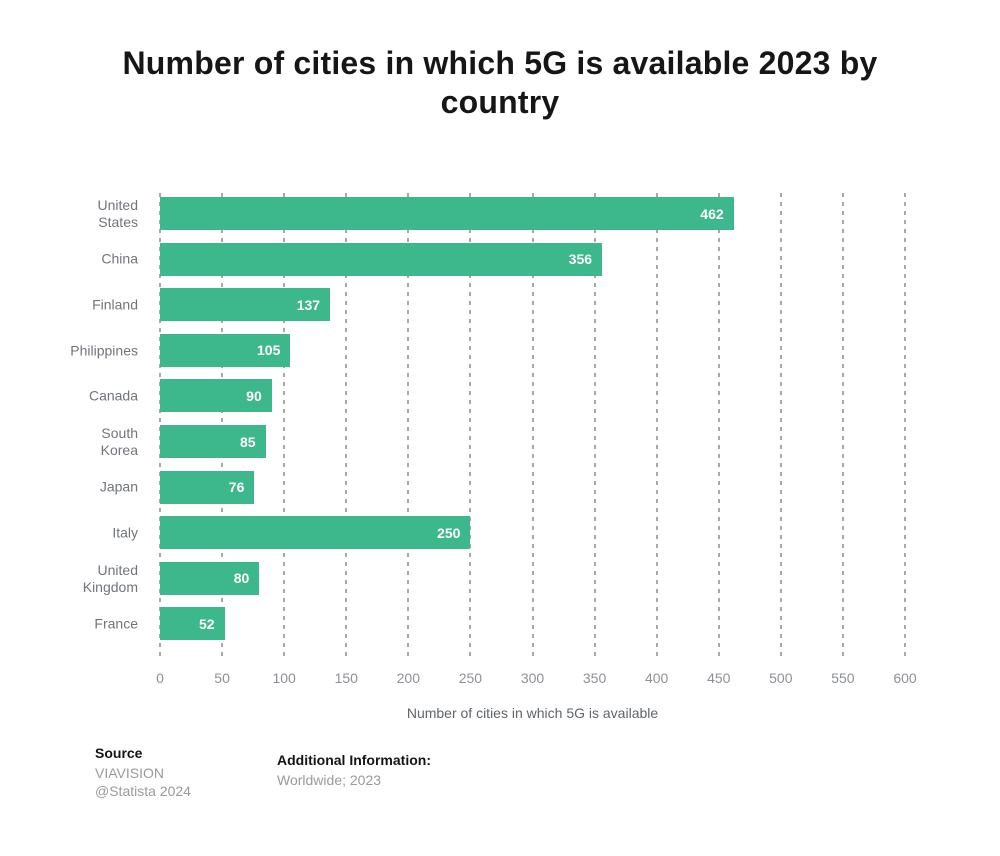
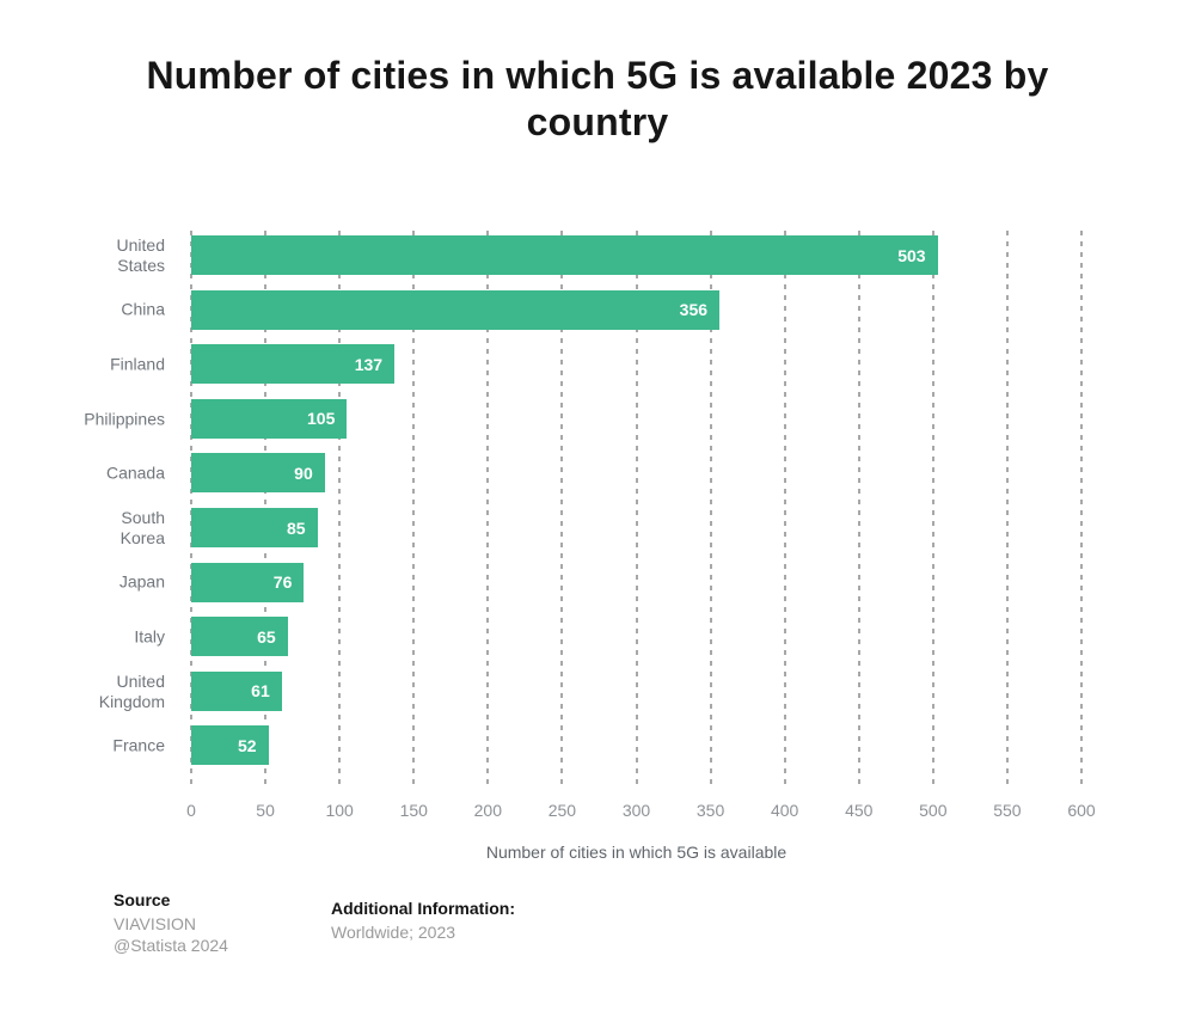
United States: 462 -> 503
Italy: 250 -> 65
United Kingdom: 80 -> 61
